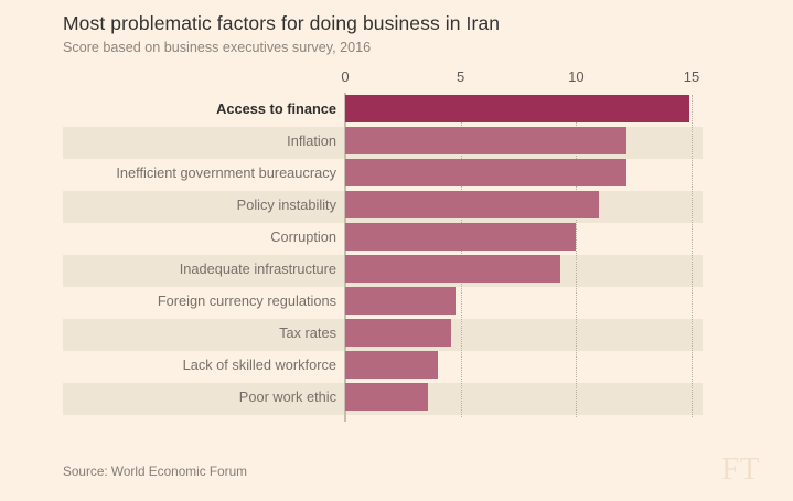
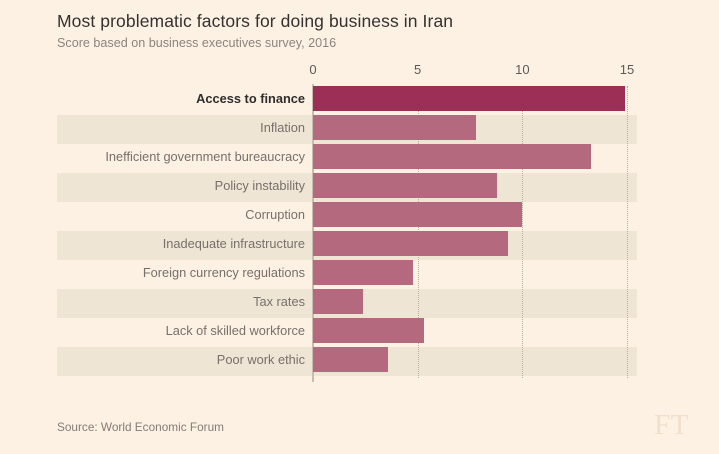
Inflation: 12.2 -> 7.8
Inefficient government bureaucracy: 12.2 -> 13.3
Policy instability: 11.0 -> 8.8
Tax rates: 4.6 -> 2.4
Lack of skilled workforce: 4.0 -> 5.3
